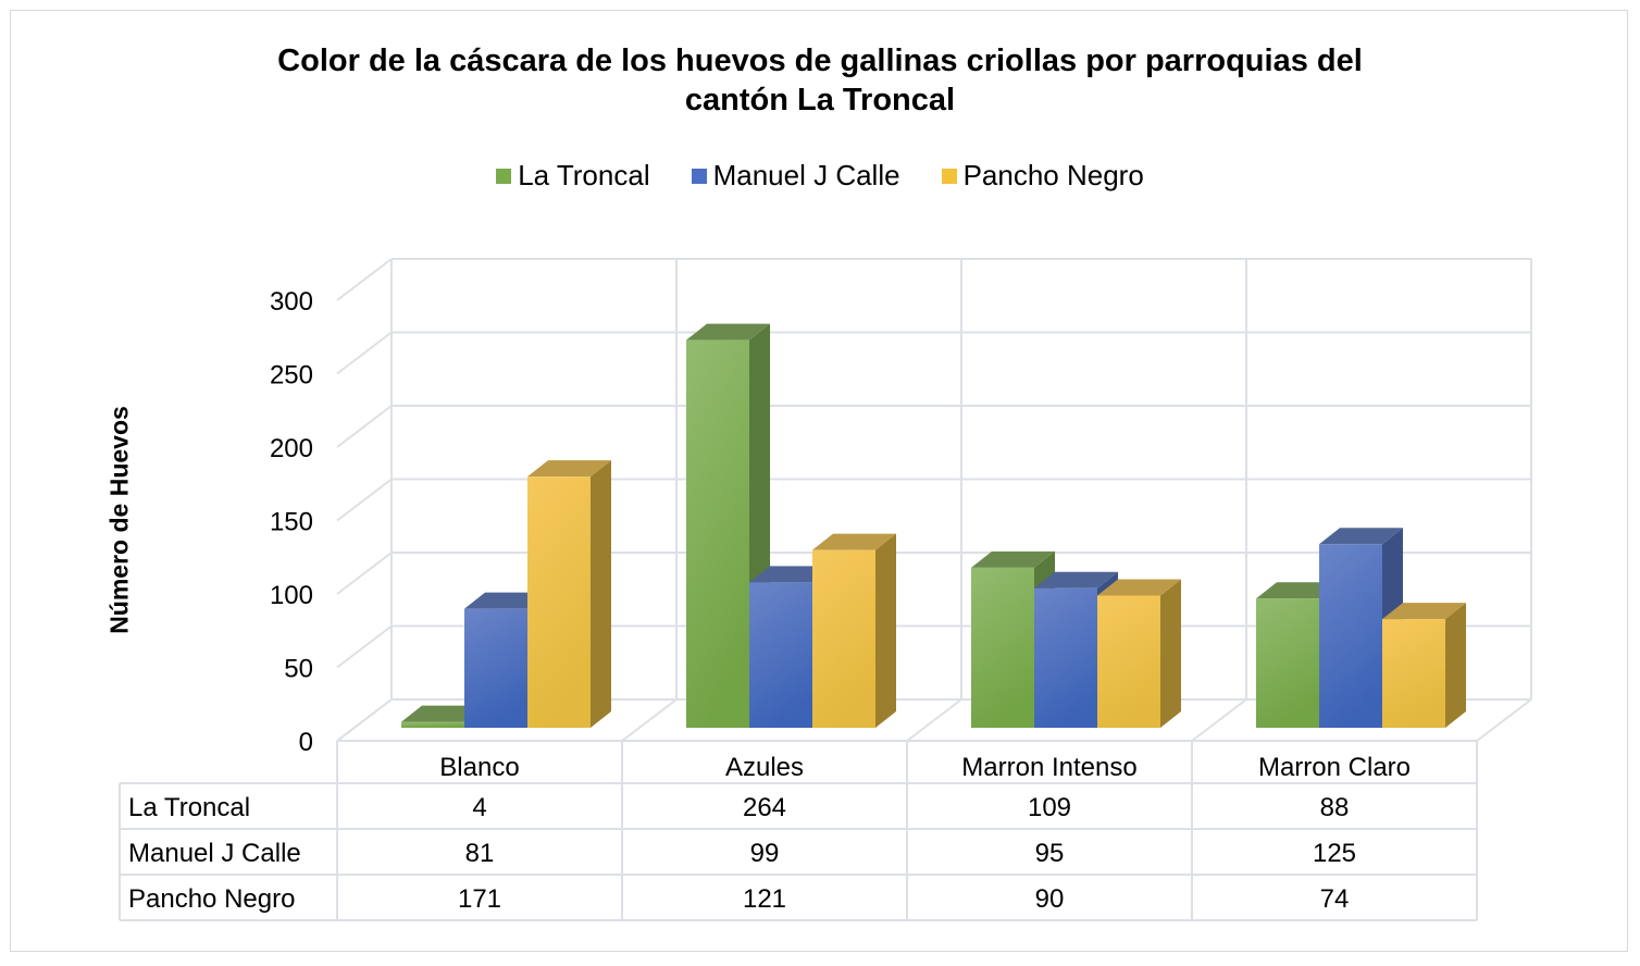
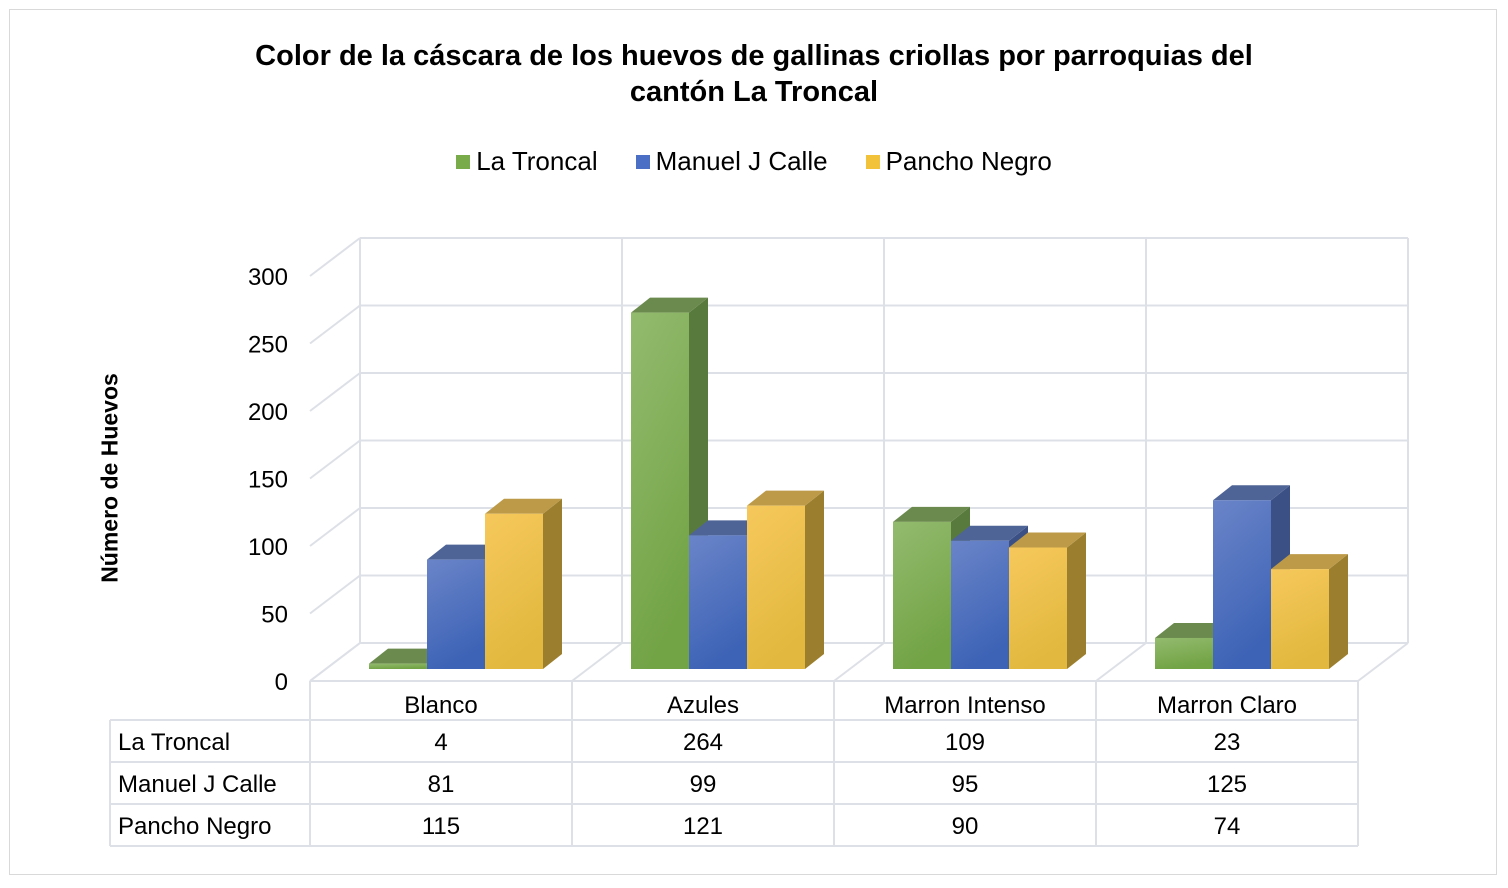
Pancho Negro/Blanco: 171 -> 115
La Troncal/Marron Claro: 88 -> 23
